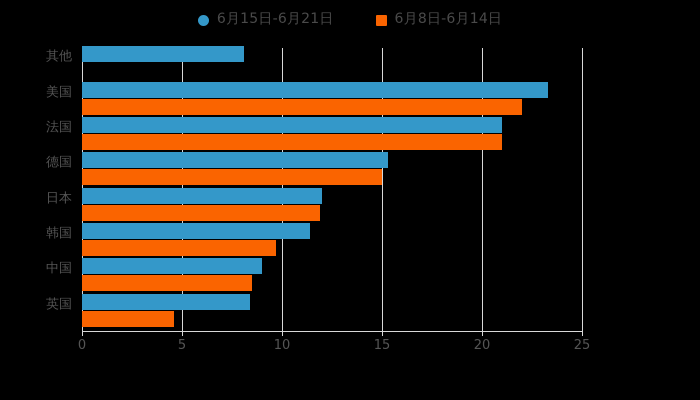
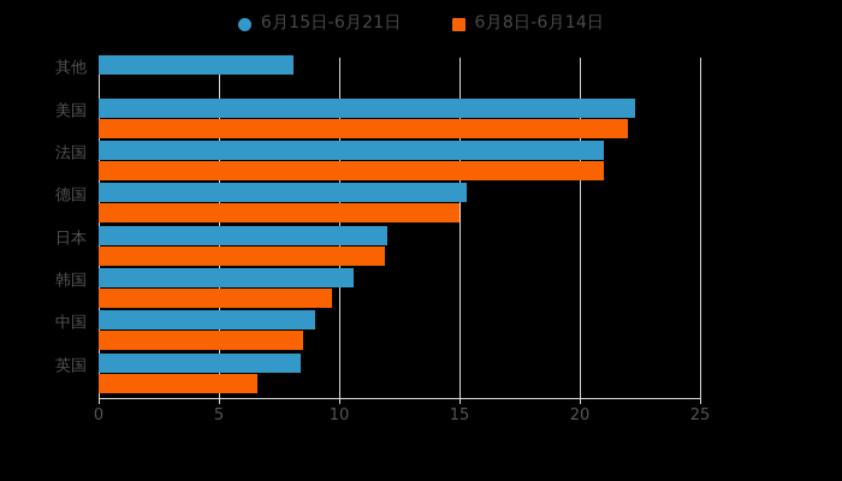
6月15日-6月21日/美国: 23.3 -> 22.3
6月15日-6月21日/韩国: 11.4 -> 10.6
6月8日-6月14日/英国: 4.6 -> 6.6
